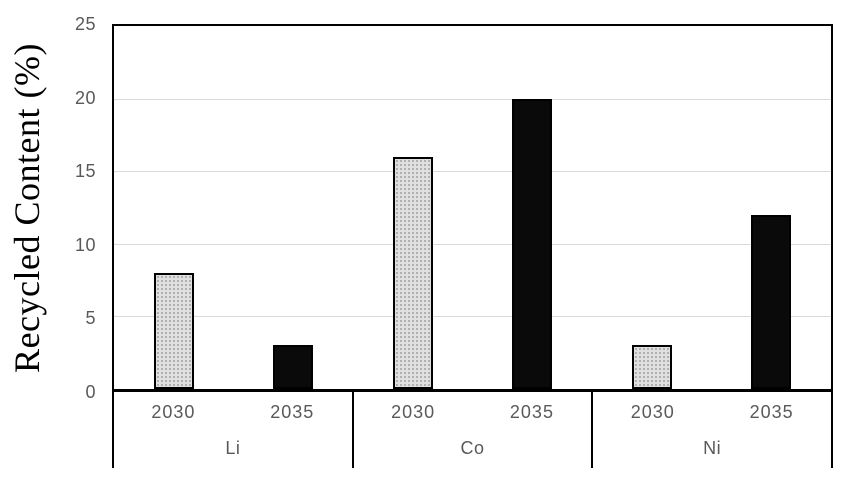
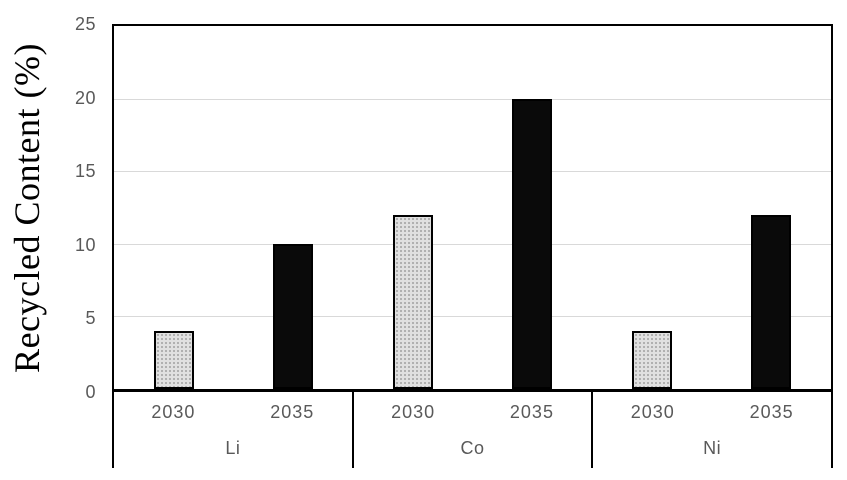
2030/Li: 8 -> 4
2035/Li: 3 -> 10
2030/Co: 16 -> 12
2030/Ni: 3 -> 4
